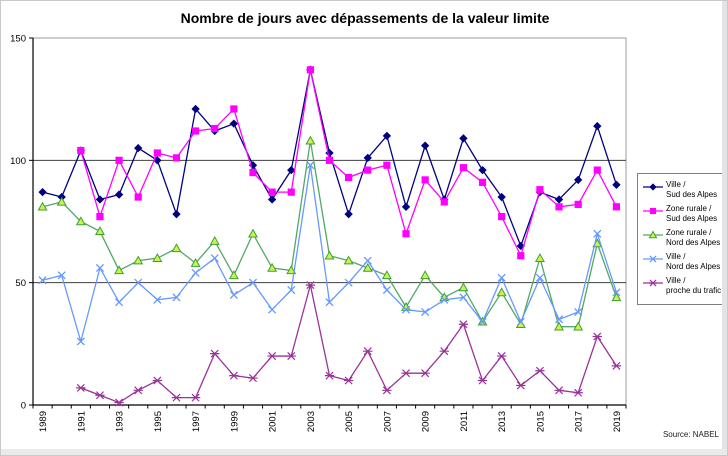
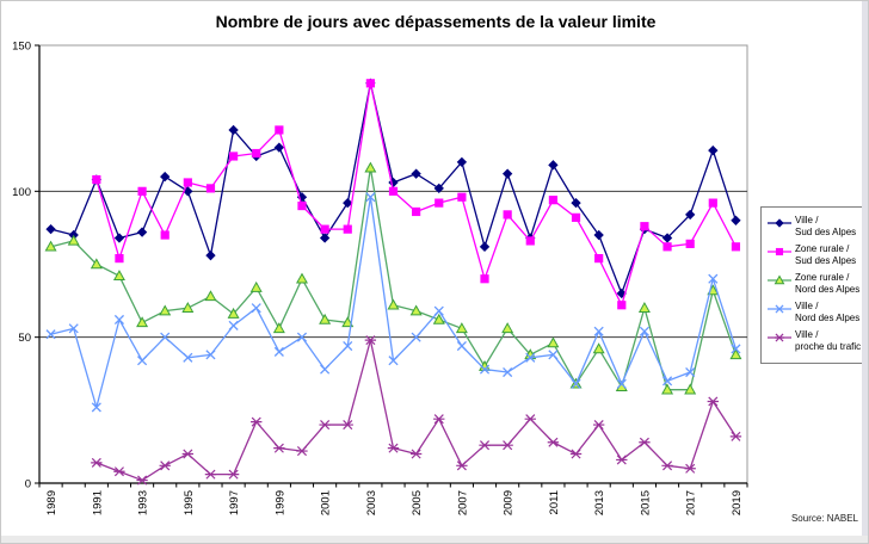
Ville / Sud des Alpes/2005: 78 -> 106
Ville / proche du trafic/2011: 33 -> 14
